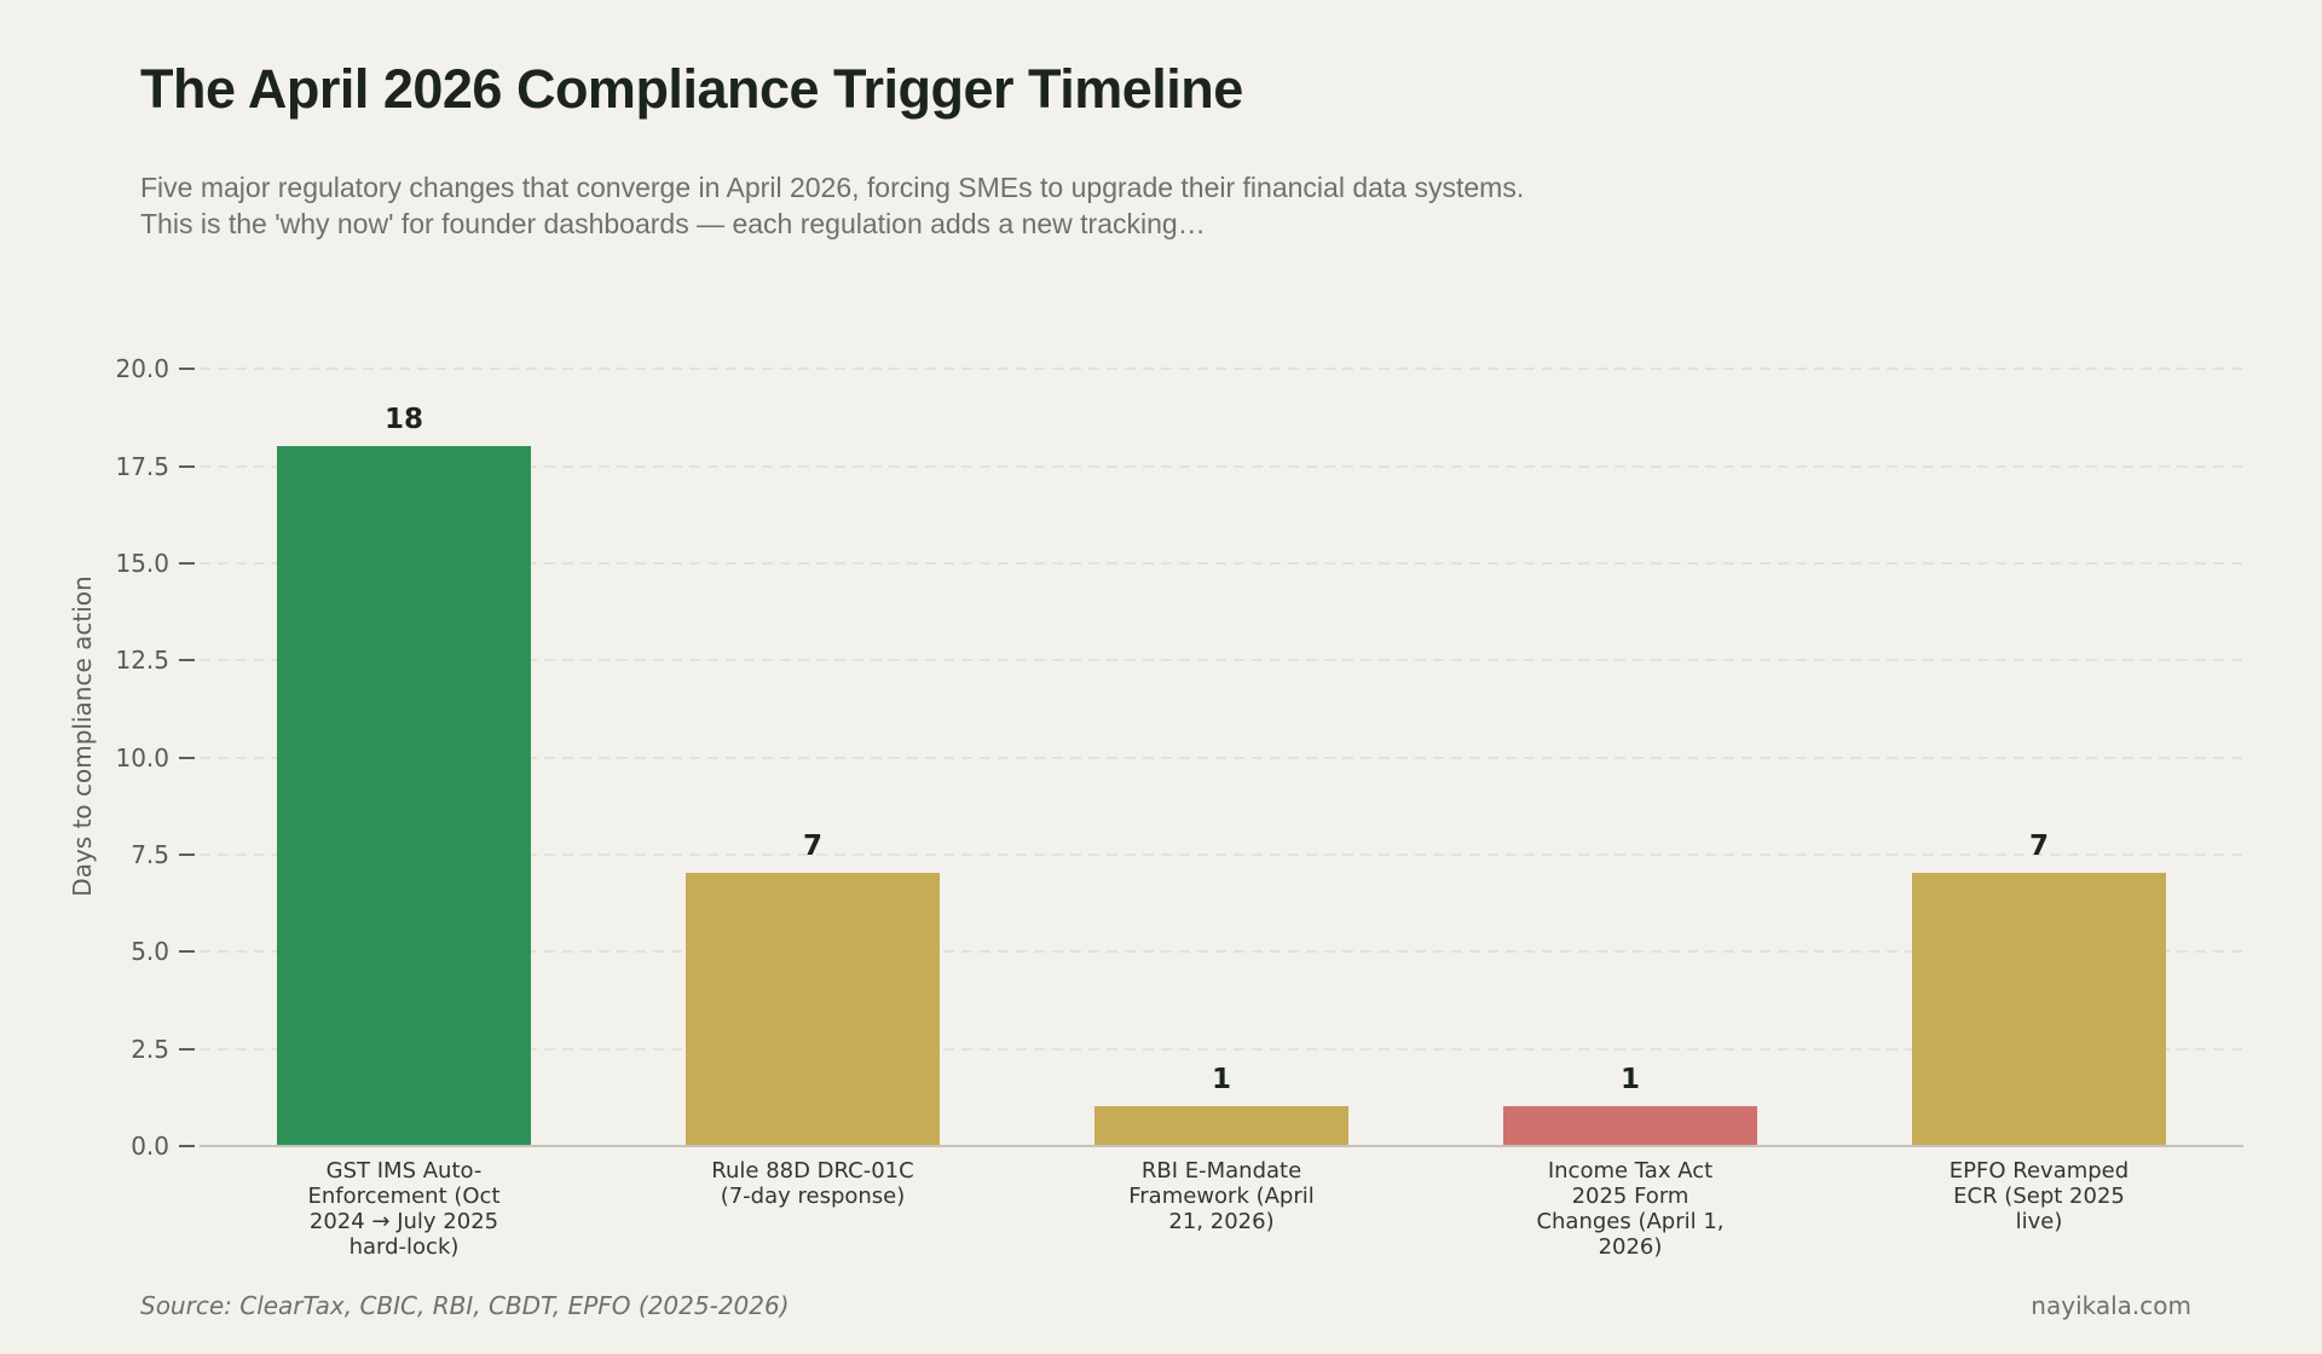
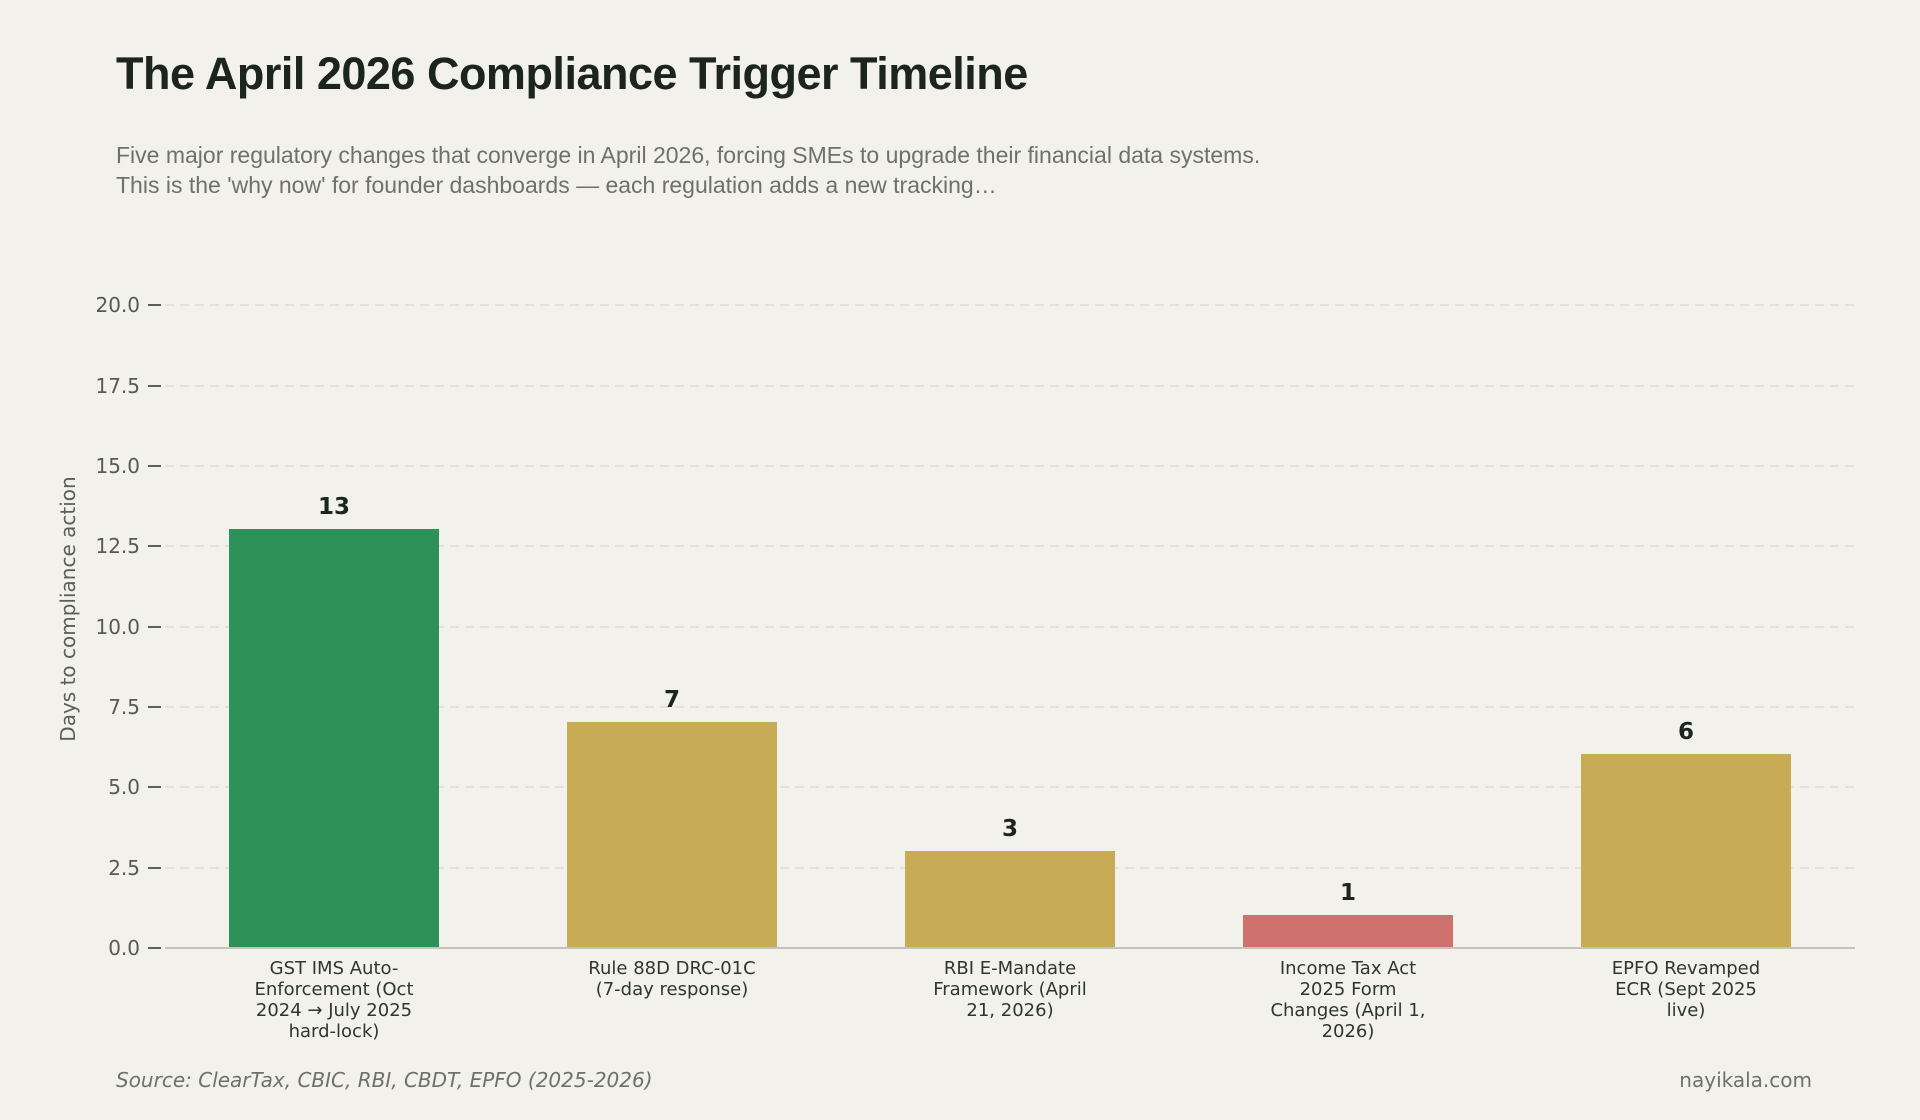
GST IMS Auto-Enforcement (Oct 2024 → July 2025 hard-lock): 18 -> 13
RBI E-Mandate Framework (April 21, 2026): 1 -> 3
EPFO Revamped ECR (Sept 2025 live): 7 -> 6
